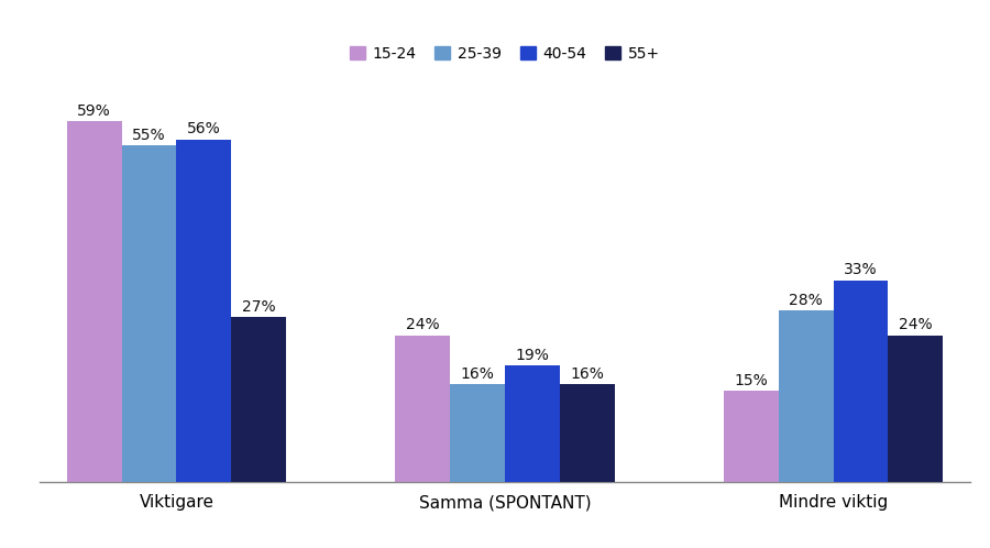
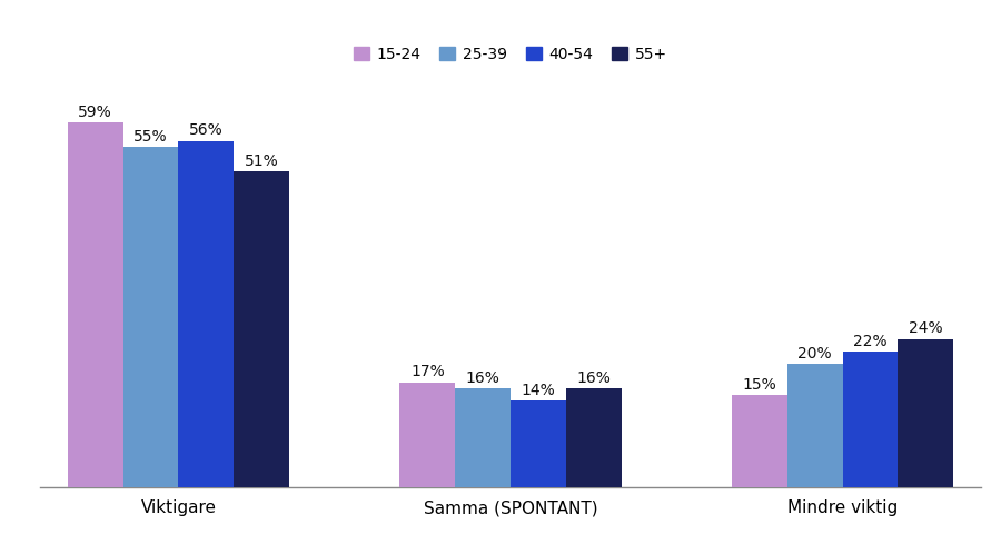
55+/Viktigare: 27% -> 51%
15-24/Samma (SPONTANT): 24% -> 17%
40-54/Samma (SPONTANT): 19% -> 14%
25-39/Mindre viktig: 28% -> 20%
40-54/Mindre viktig: 33% -> 22%
